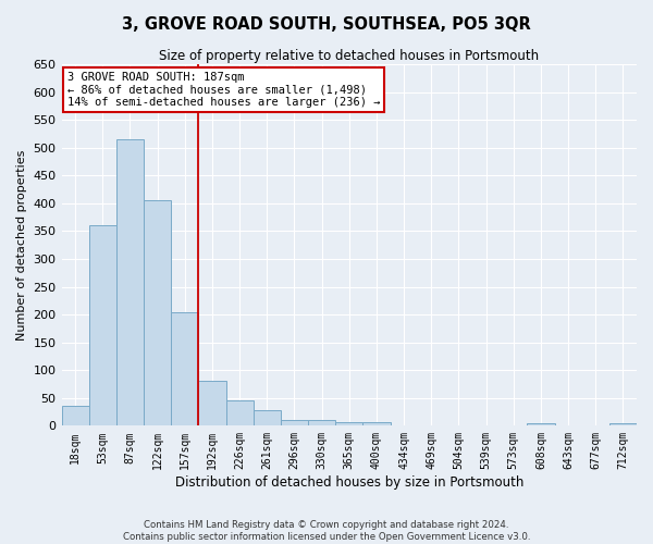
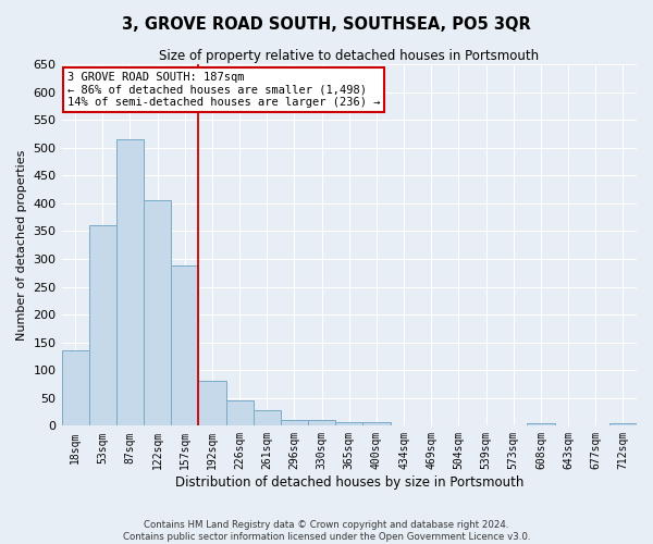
18sqm: 35 -> 136
157sqm: 205 -> 288
